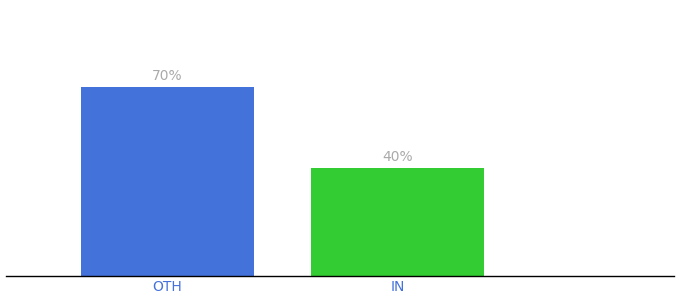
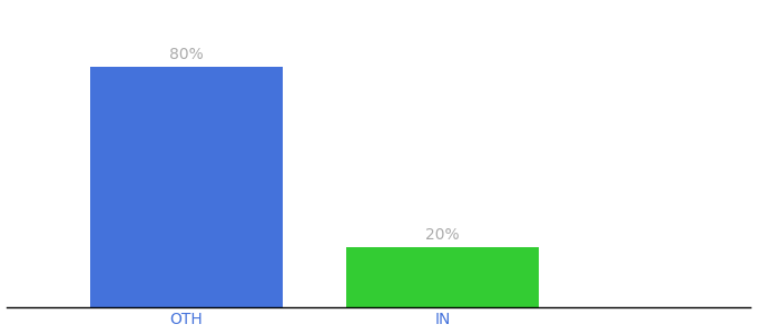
OTH: 70% -> 80%
IN: 40% -> 20%
